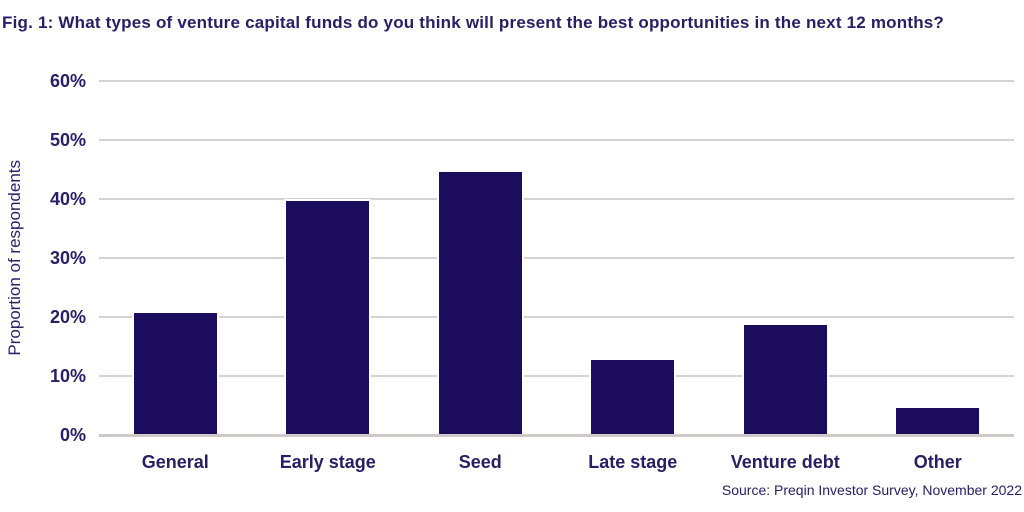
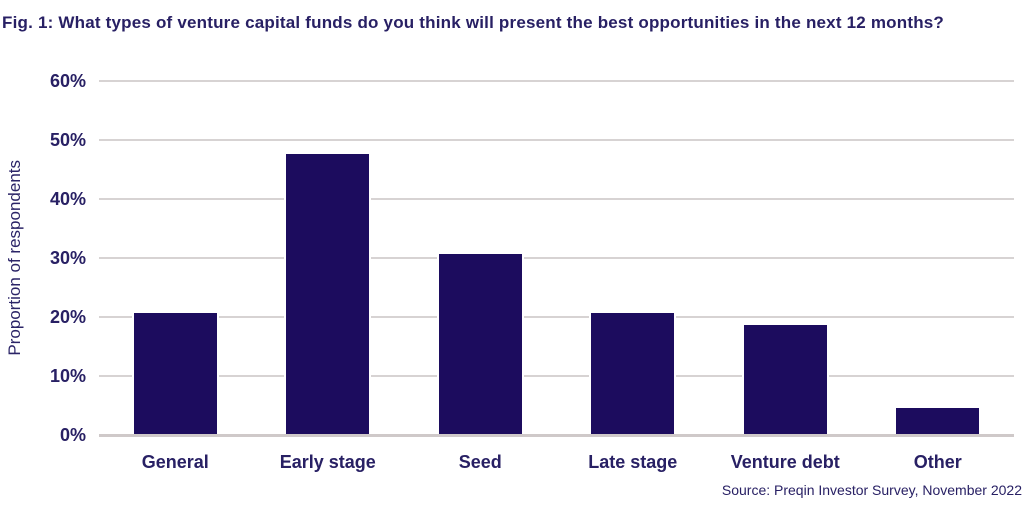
Early stage: 40% -> 48%
Seed: 45% -> 31%
Late stage: 13% -> 21%
